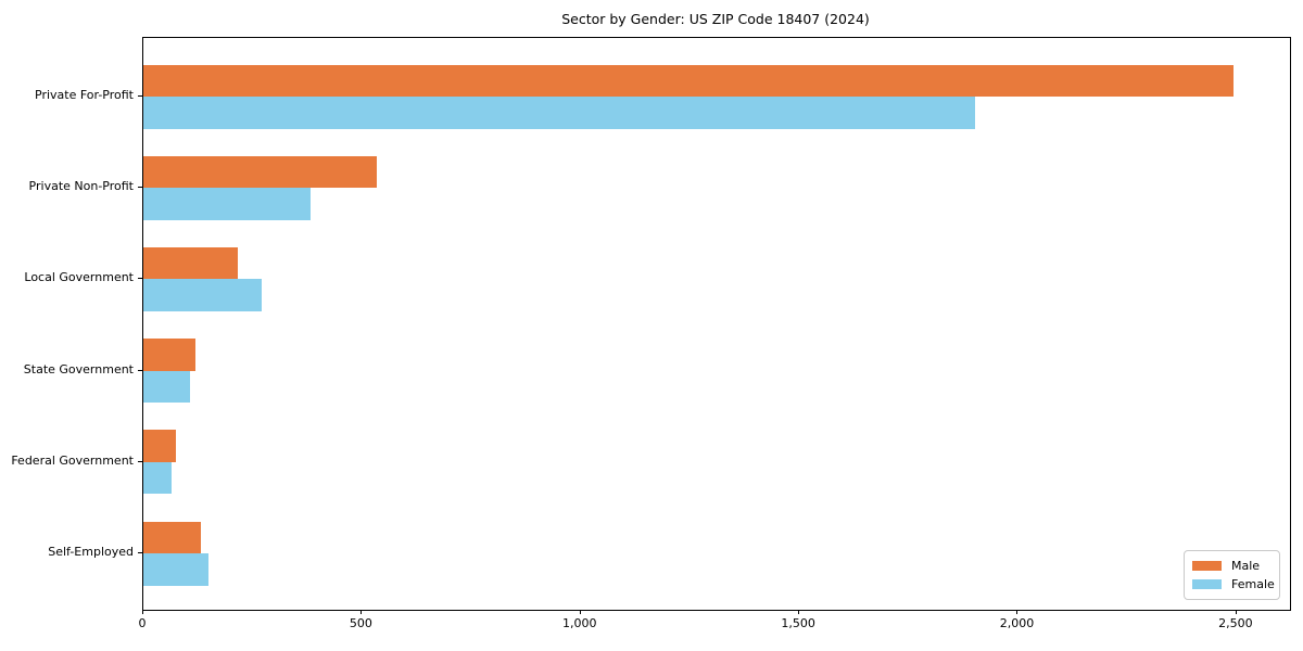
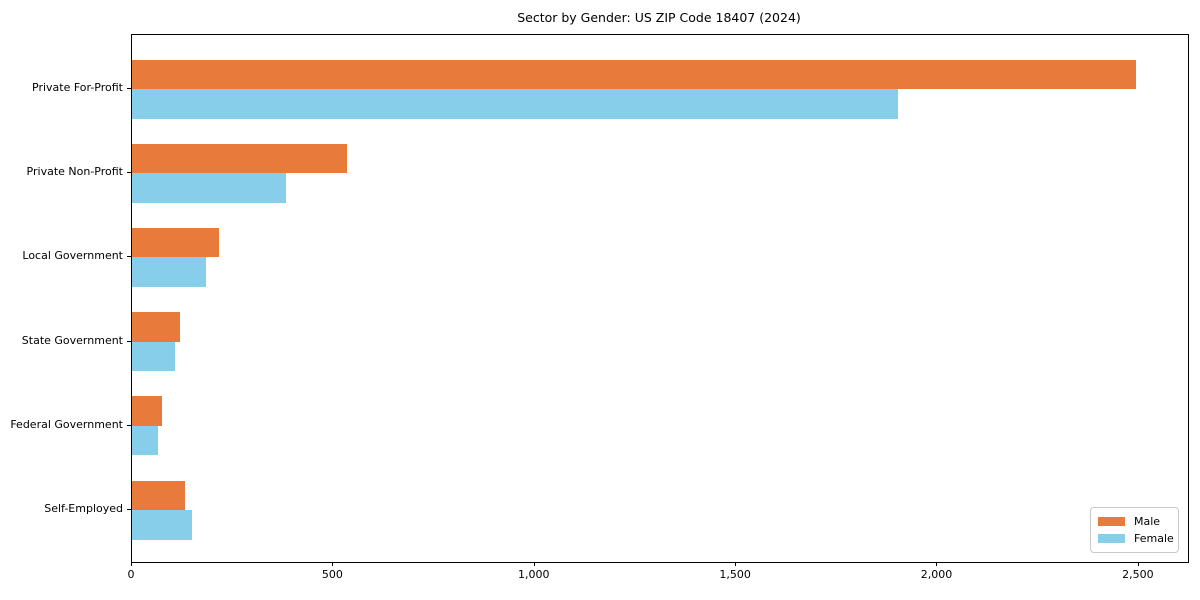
Female/Local Government: 270 -> 180
